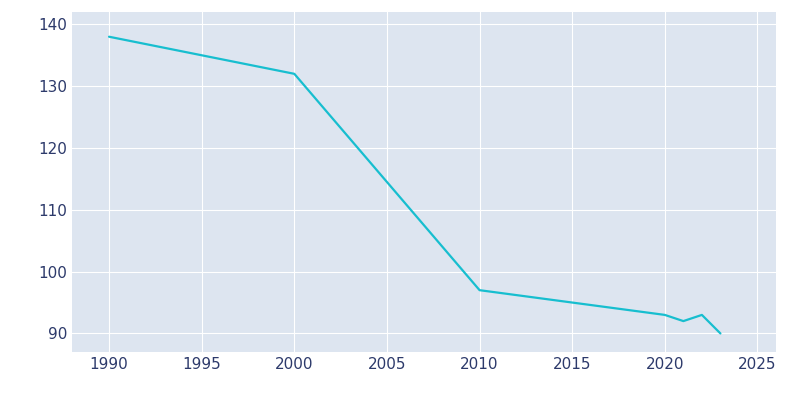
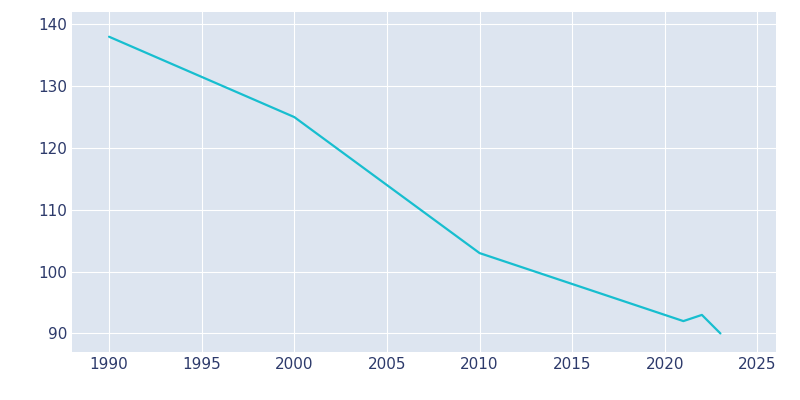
2000: 132 -> 125
2010: 97 -> 103
